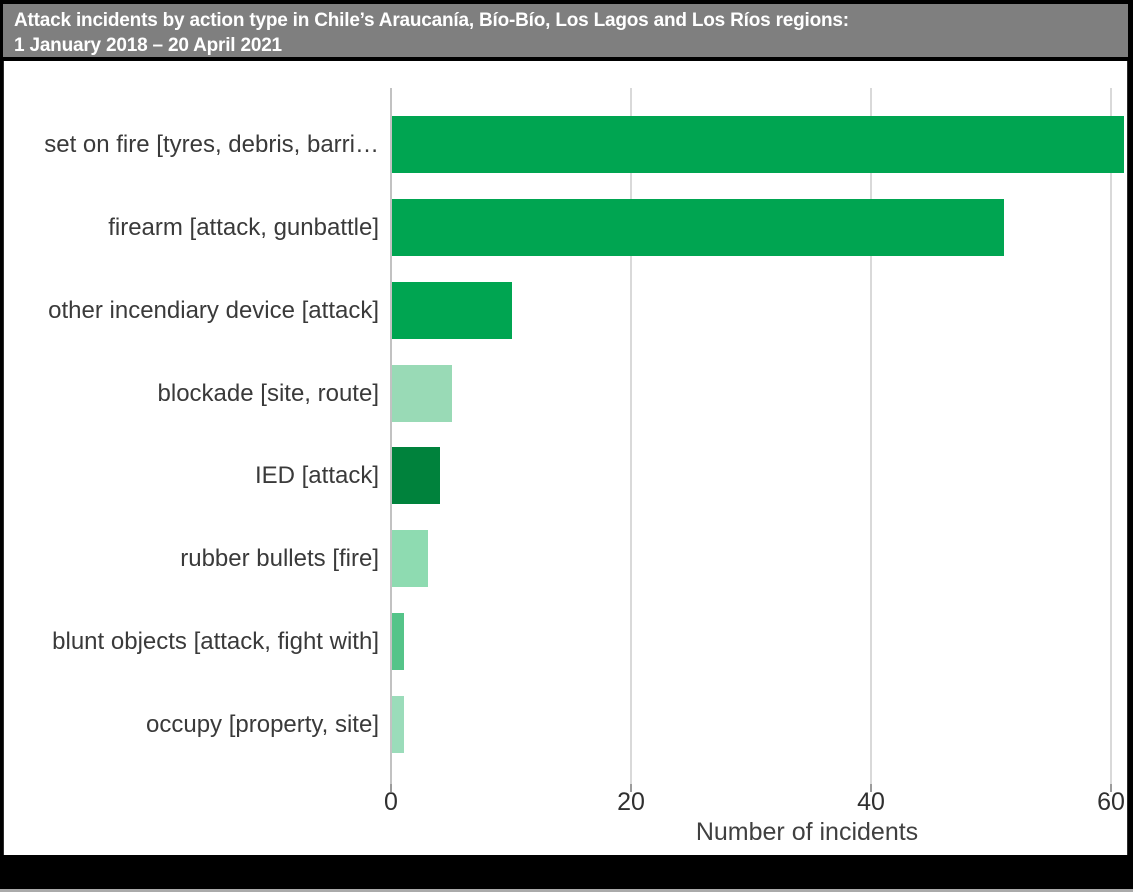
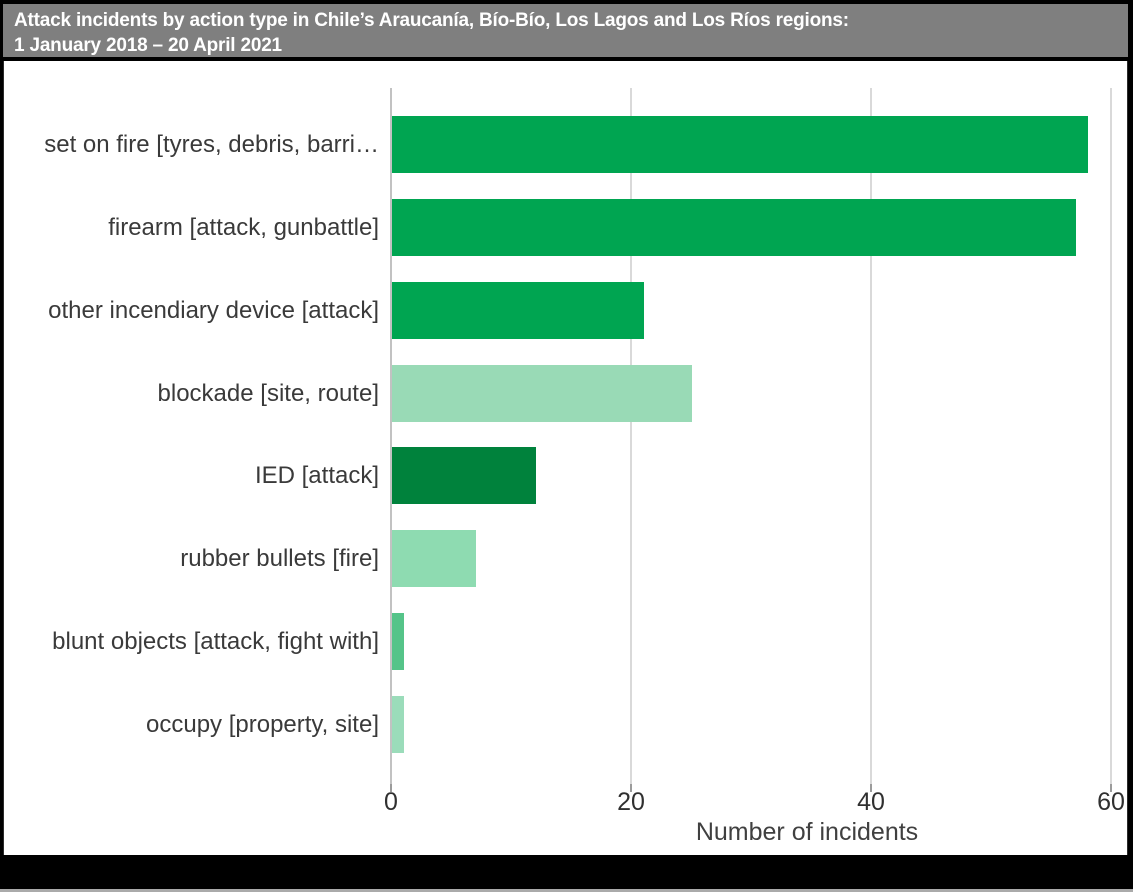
set on fire [tyres, debris, barri…: 61 -> 58
firearm [attack, gunbattle]: 51 -> 57
other incendiary device [attack]: 10 -> 21
blockade [site, route]: 5 -> 25
IED [attack]: 4 -> 12
rubber bullets [fire]: 3 -> 7
